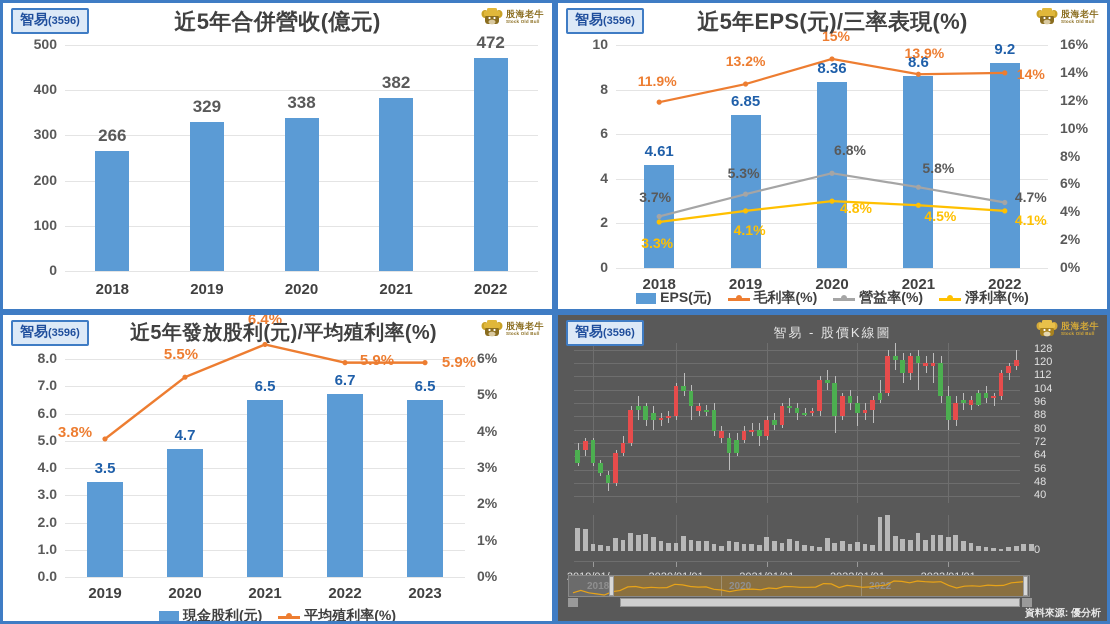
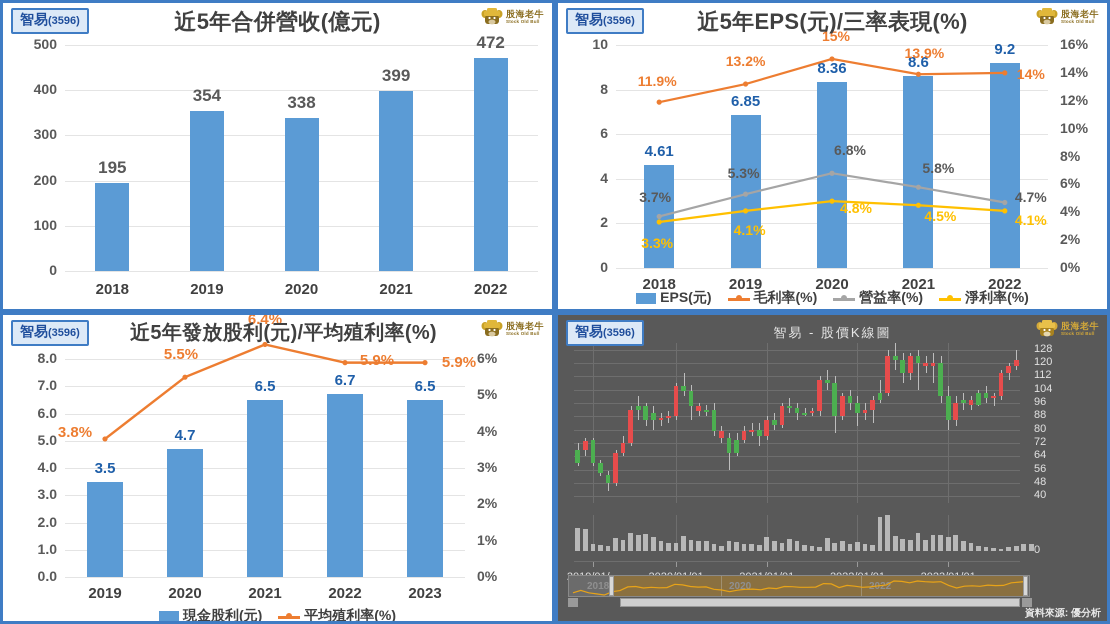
近5年合併營收(億元)/2018: 266 -> 195
近5年合併營收(億元)/2019: 329 -> 354
近5年合併營收(億元)/2021: 382 -> 399
